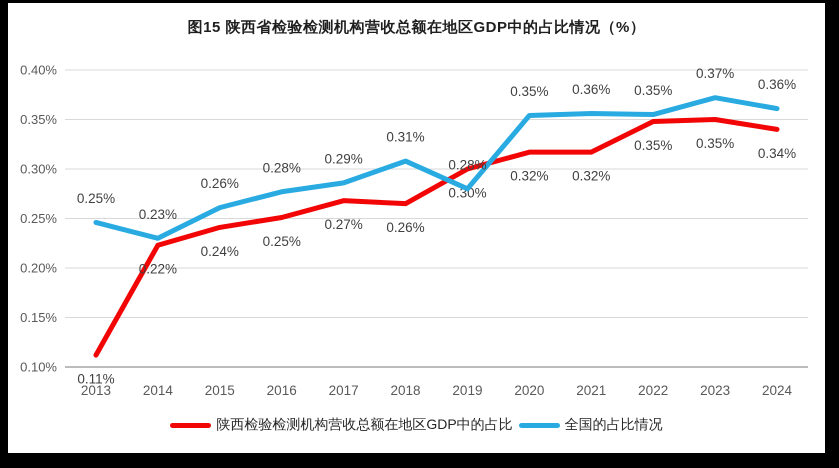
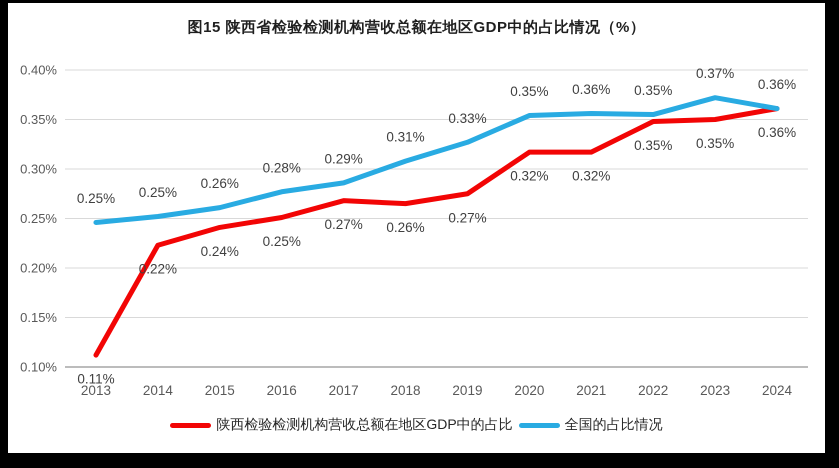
全国的占比情况/2014: 0.23% -> 0.25%
陕西检验检测机构营收总额在地区GDP中的占比/2019: 0.30% -> 0.27%
全国的占比情况/2019: 0.28% -> 0.33%
陕西检验检测机构营收总额在地区GDP中的占比/2024: 0.34% -> 0.36%
